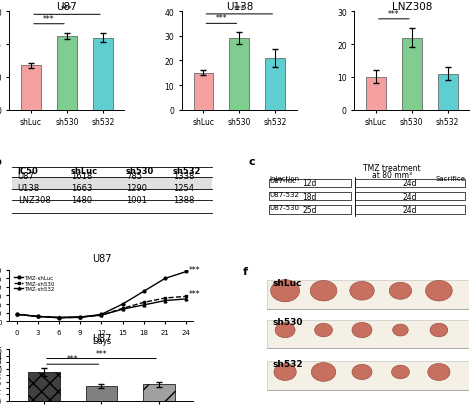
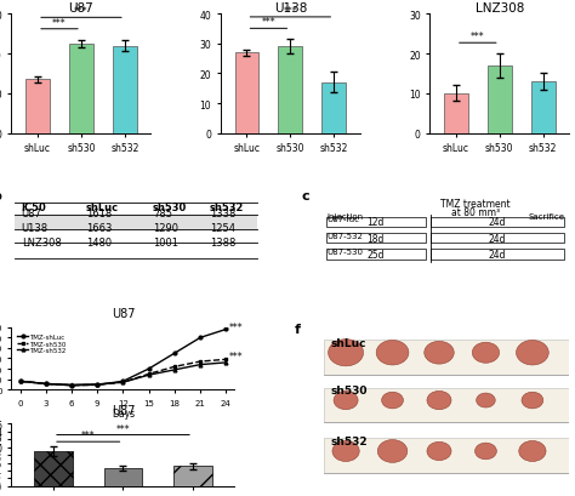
U138/shLuc: 15 -> 27
U138/sh532: 21 -> 17
LNZ308/sh530: 22 -> 17
LNZ308/sh532: 11 -> 13
